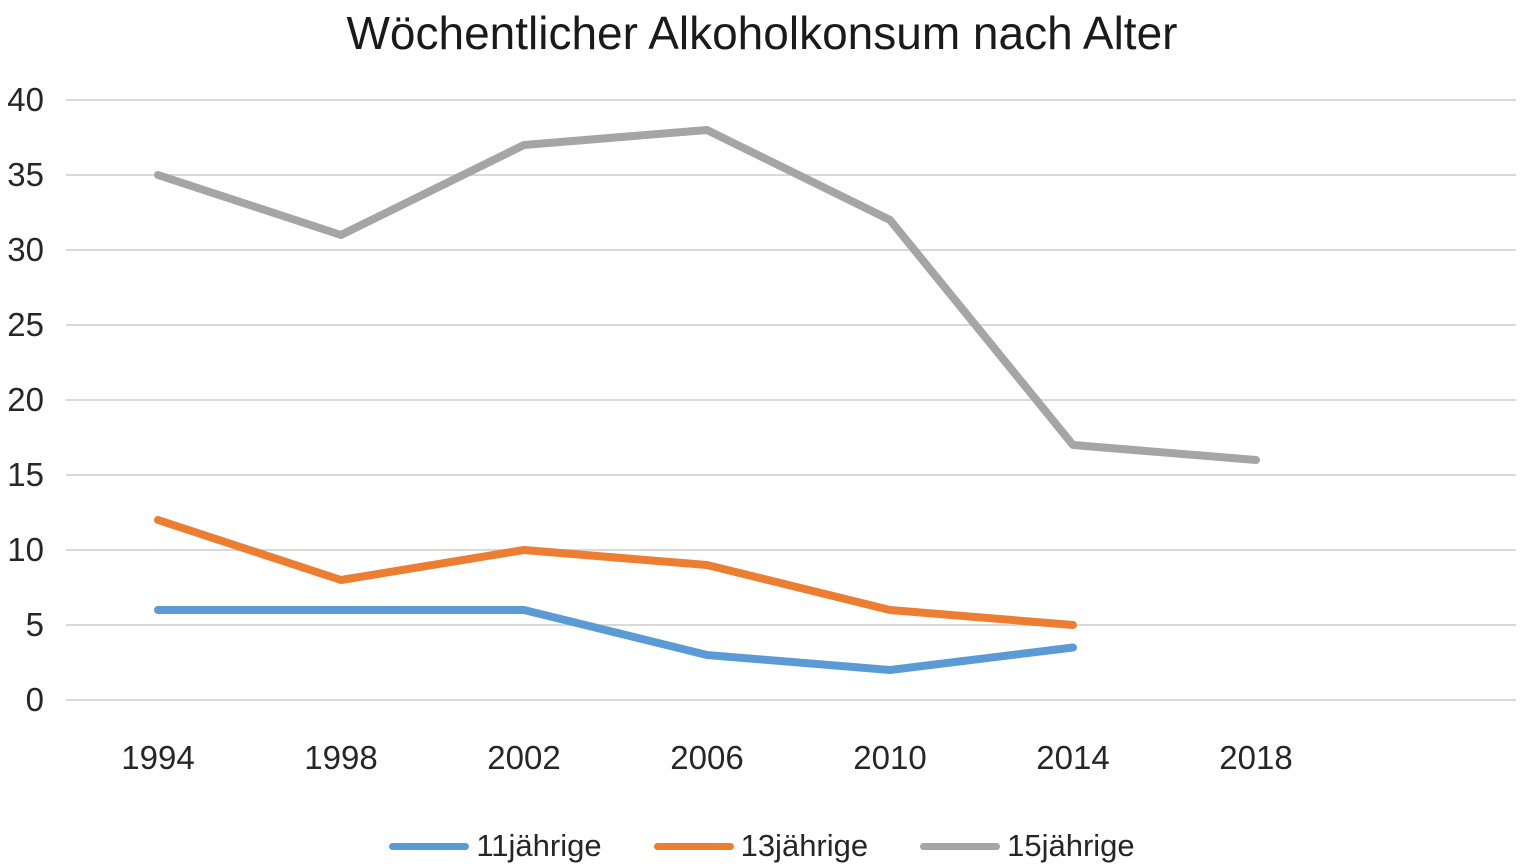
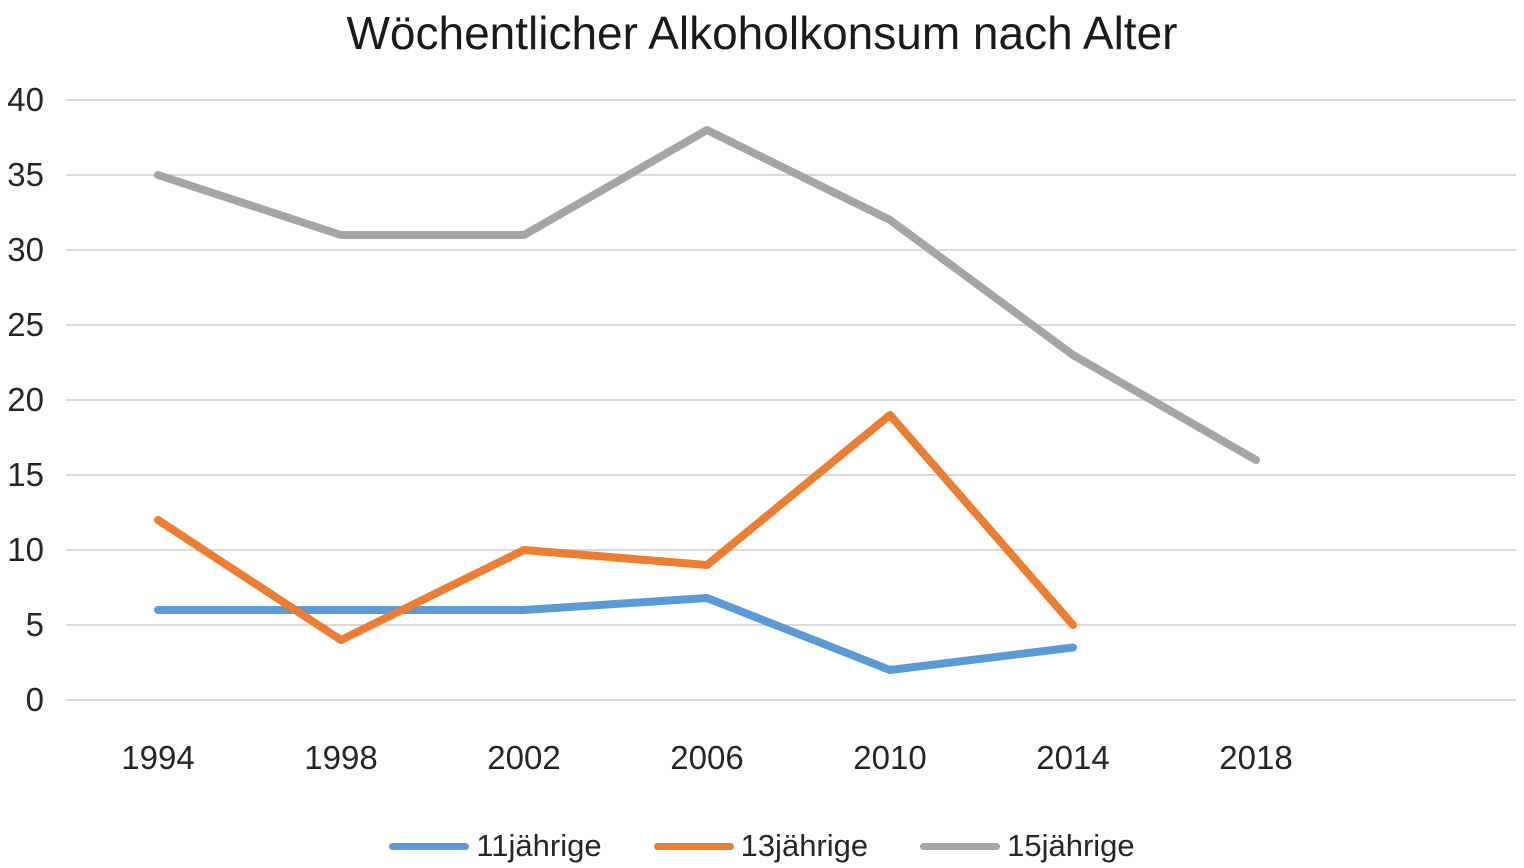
13jährige/1998: 8 -> 4
15jährige/2002: 37 -> 31
11jährige/2006: 3.0 -> 6.8
13jährige/2010: 6 -> 19
15jährige/2014: 17 -> 23
